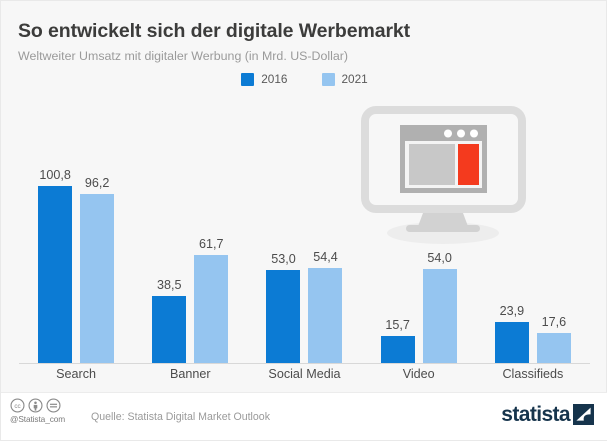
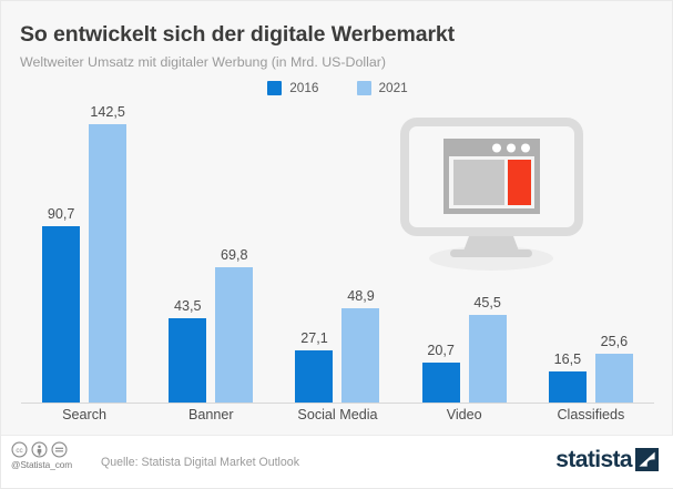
2016/Search: 100,8 -> 90,7
2021/Search: 96,2 -> 142,5
2016/Banner: 38,5 -> 43,5
2021/Banner: 61,7 -> 69,8
2016/Social Media: 53,0 -> 27,1
2021/Social Media: 54,4 -> 48,9
2016/Video: 15,7 -> 20,7
2021/Video: 54,0 -> 45,5
2016/Classifieds: 23,9 -> 16,5
2021/Classifieds: 17,6 -> 25,6
